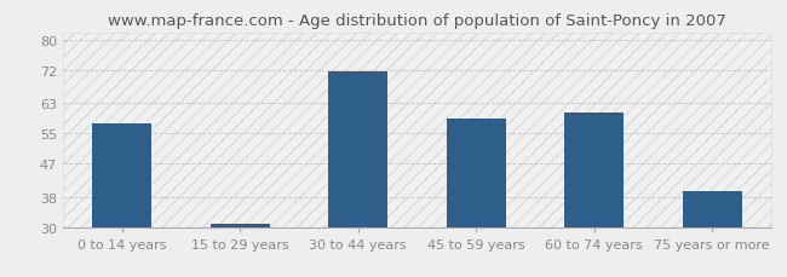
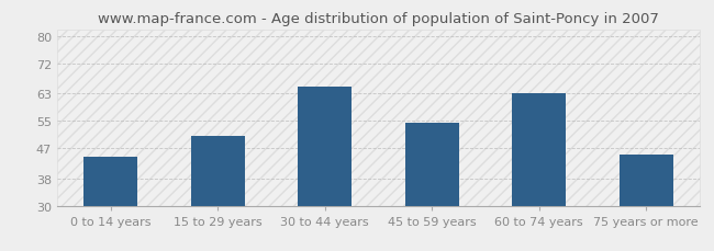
0 to 14 years: 57.5 -> 44.5
15 to 29 years: 31.0 -> 50.5
30 to 44 years: 71.5 -> 65.0
45 to 59 years: 59.0 -> 54.5
60 to 74 years: 60.5 -> 63.0
75 years or more: 39.5 -> 45.0
